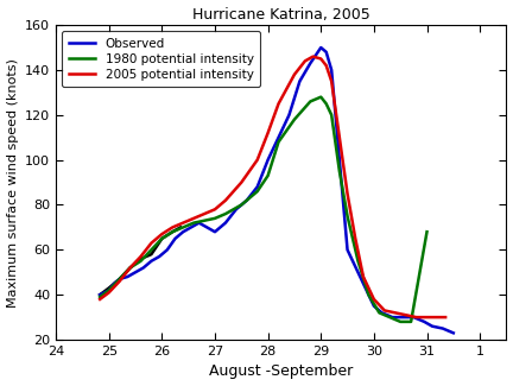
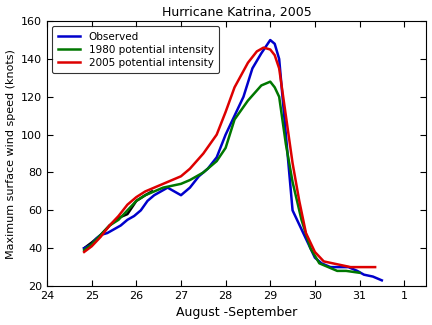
1980 potential intensity/31: 68 -> 27
